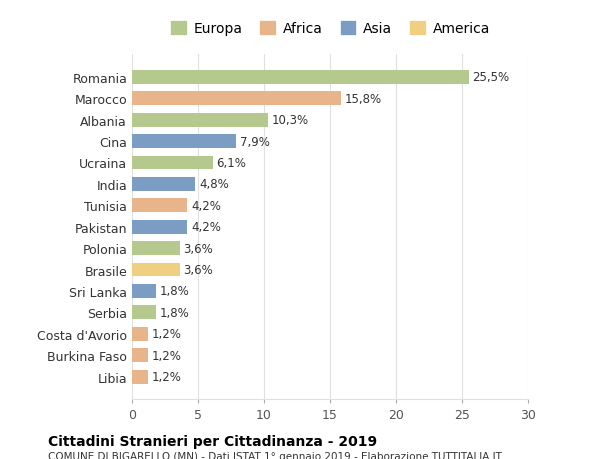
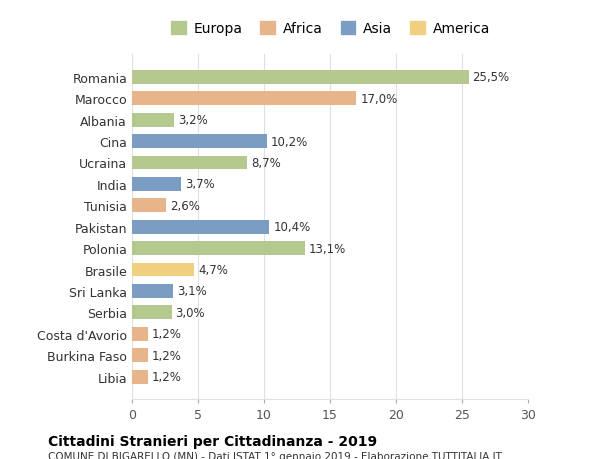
Marocco: 15,8% -> 17,0%
Albania: 10,3% -> 3,2%
Cina: 7,9% -> 10,2%
Ucraina: 6,1% -> 8,7%
India: 4,8% -> 3,7%
Tunisia: 4,2% -> 2,6%
Pakistan: 4,2% -> 10,4%
Polonia: 3,6% -> 13,1%
Brasile: 3,6% -> 4,7%
Sri Lanka: 1,8% -> 3,1%
Serbia: 1,8% -> 3,0%
